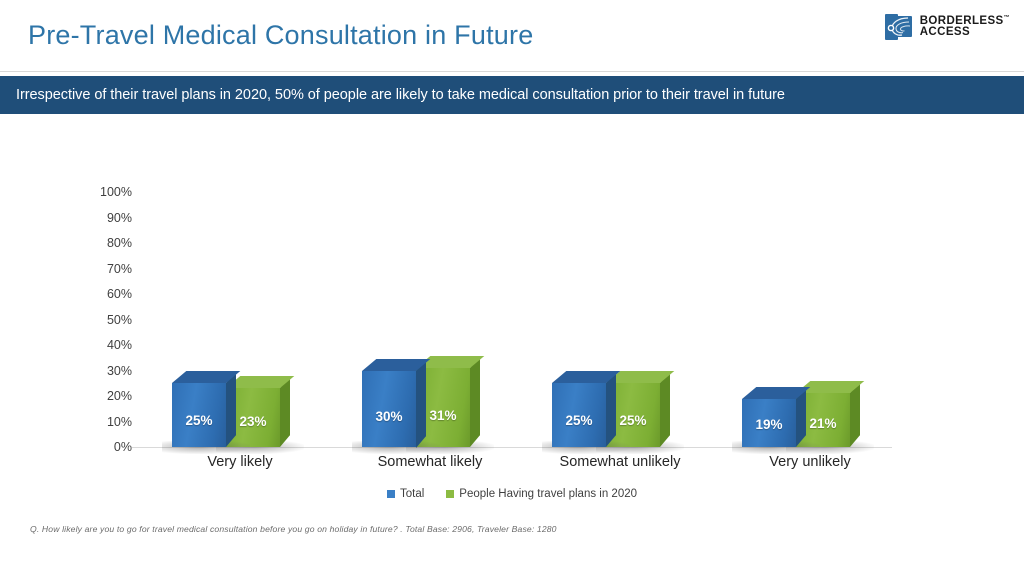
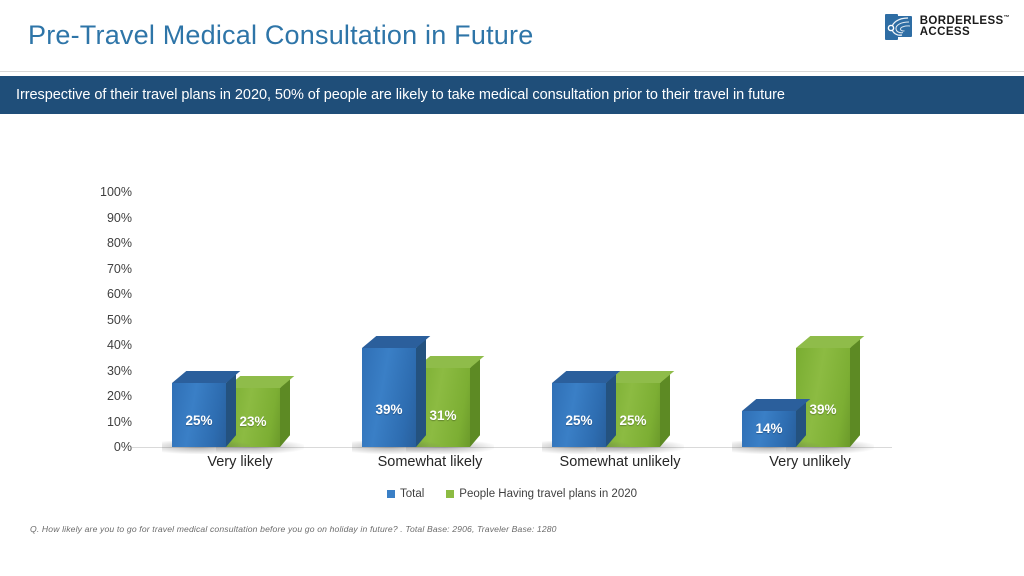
Total/Somewhat likely: 30% -> 39%
Total/Very unlikely: 19% -> 14%
People Having travel plans in 2020/Very unlikely: 21% -> 39%
